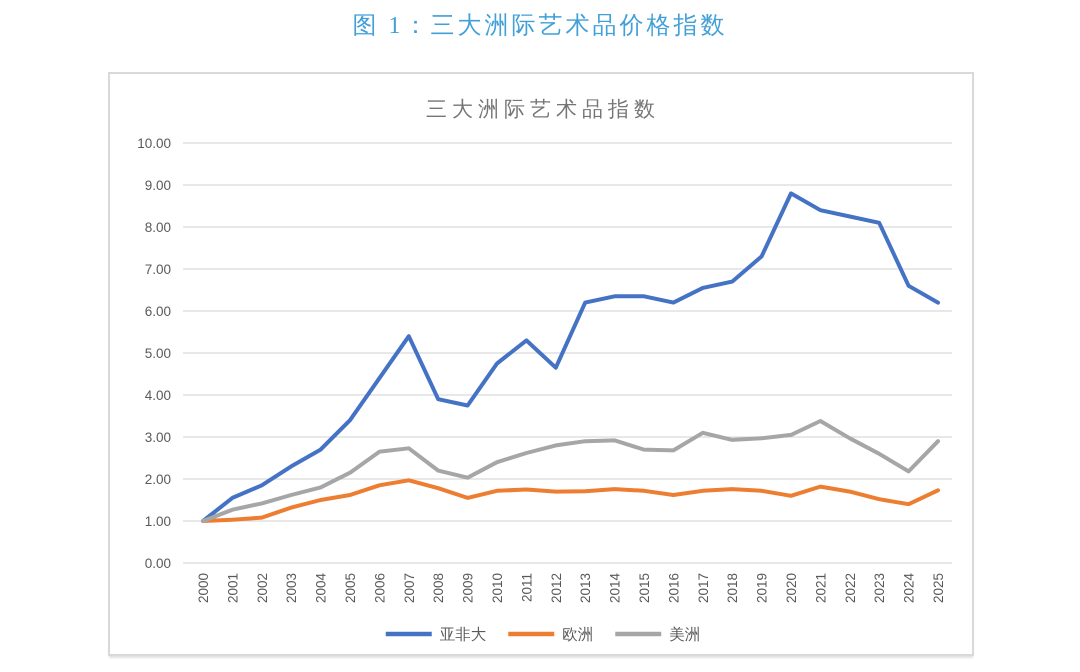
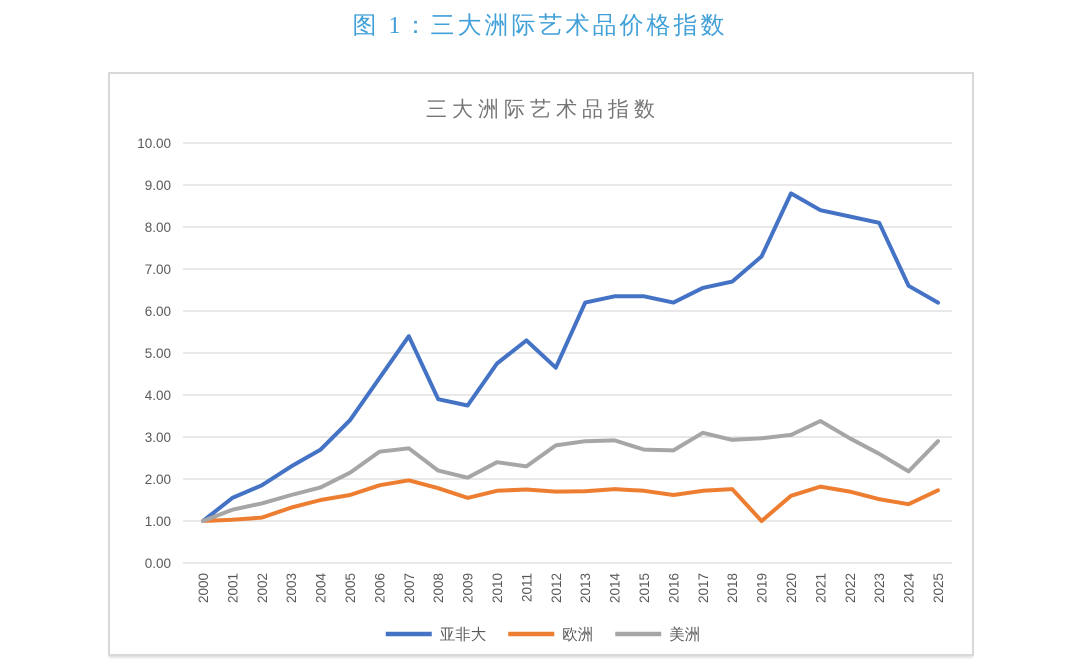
美洲/2011: 2.6 -> 2.3
欧洲/2019: 1.7 -> 1.0
